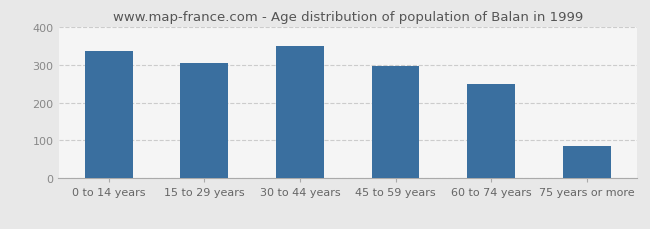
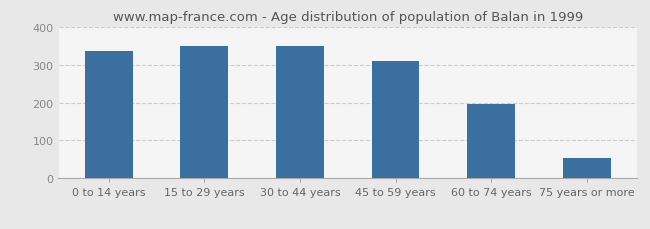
15 to 29 years: 305 -> 350
45 to 59 years: 295 -> 310
60 to 74 years: 248 -> 195
75 years or more: 85 -> 55
